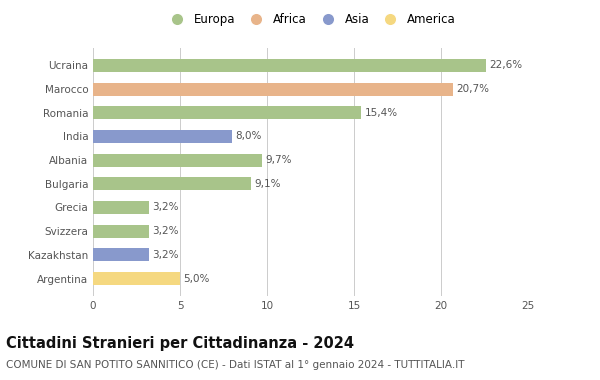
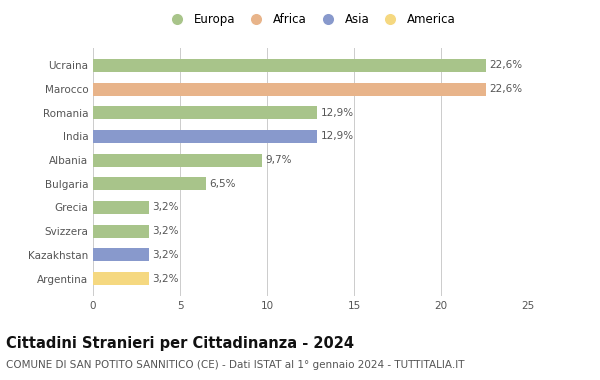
Marocco: 20,7% -> 22,6%
Romania: 15,4% -> 12,9%
India: 8,0% -> 12,9%
Bulgaria: 9,1% -> 6,5%
Argentina: 5,0% -> 3,2%
